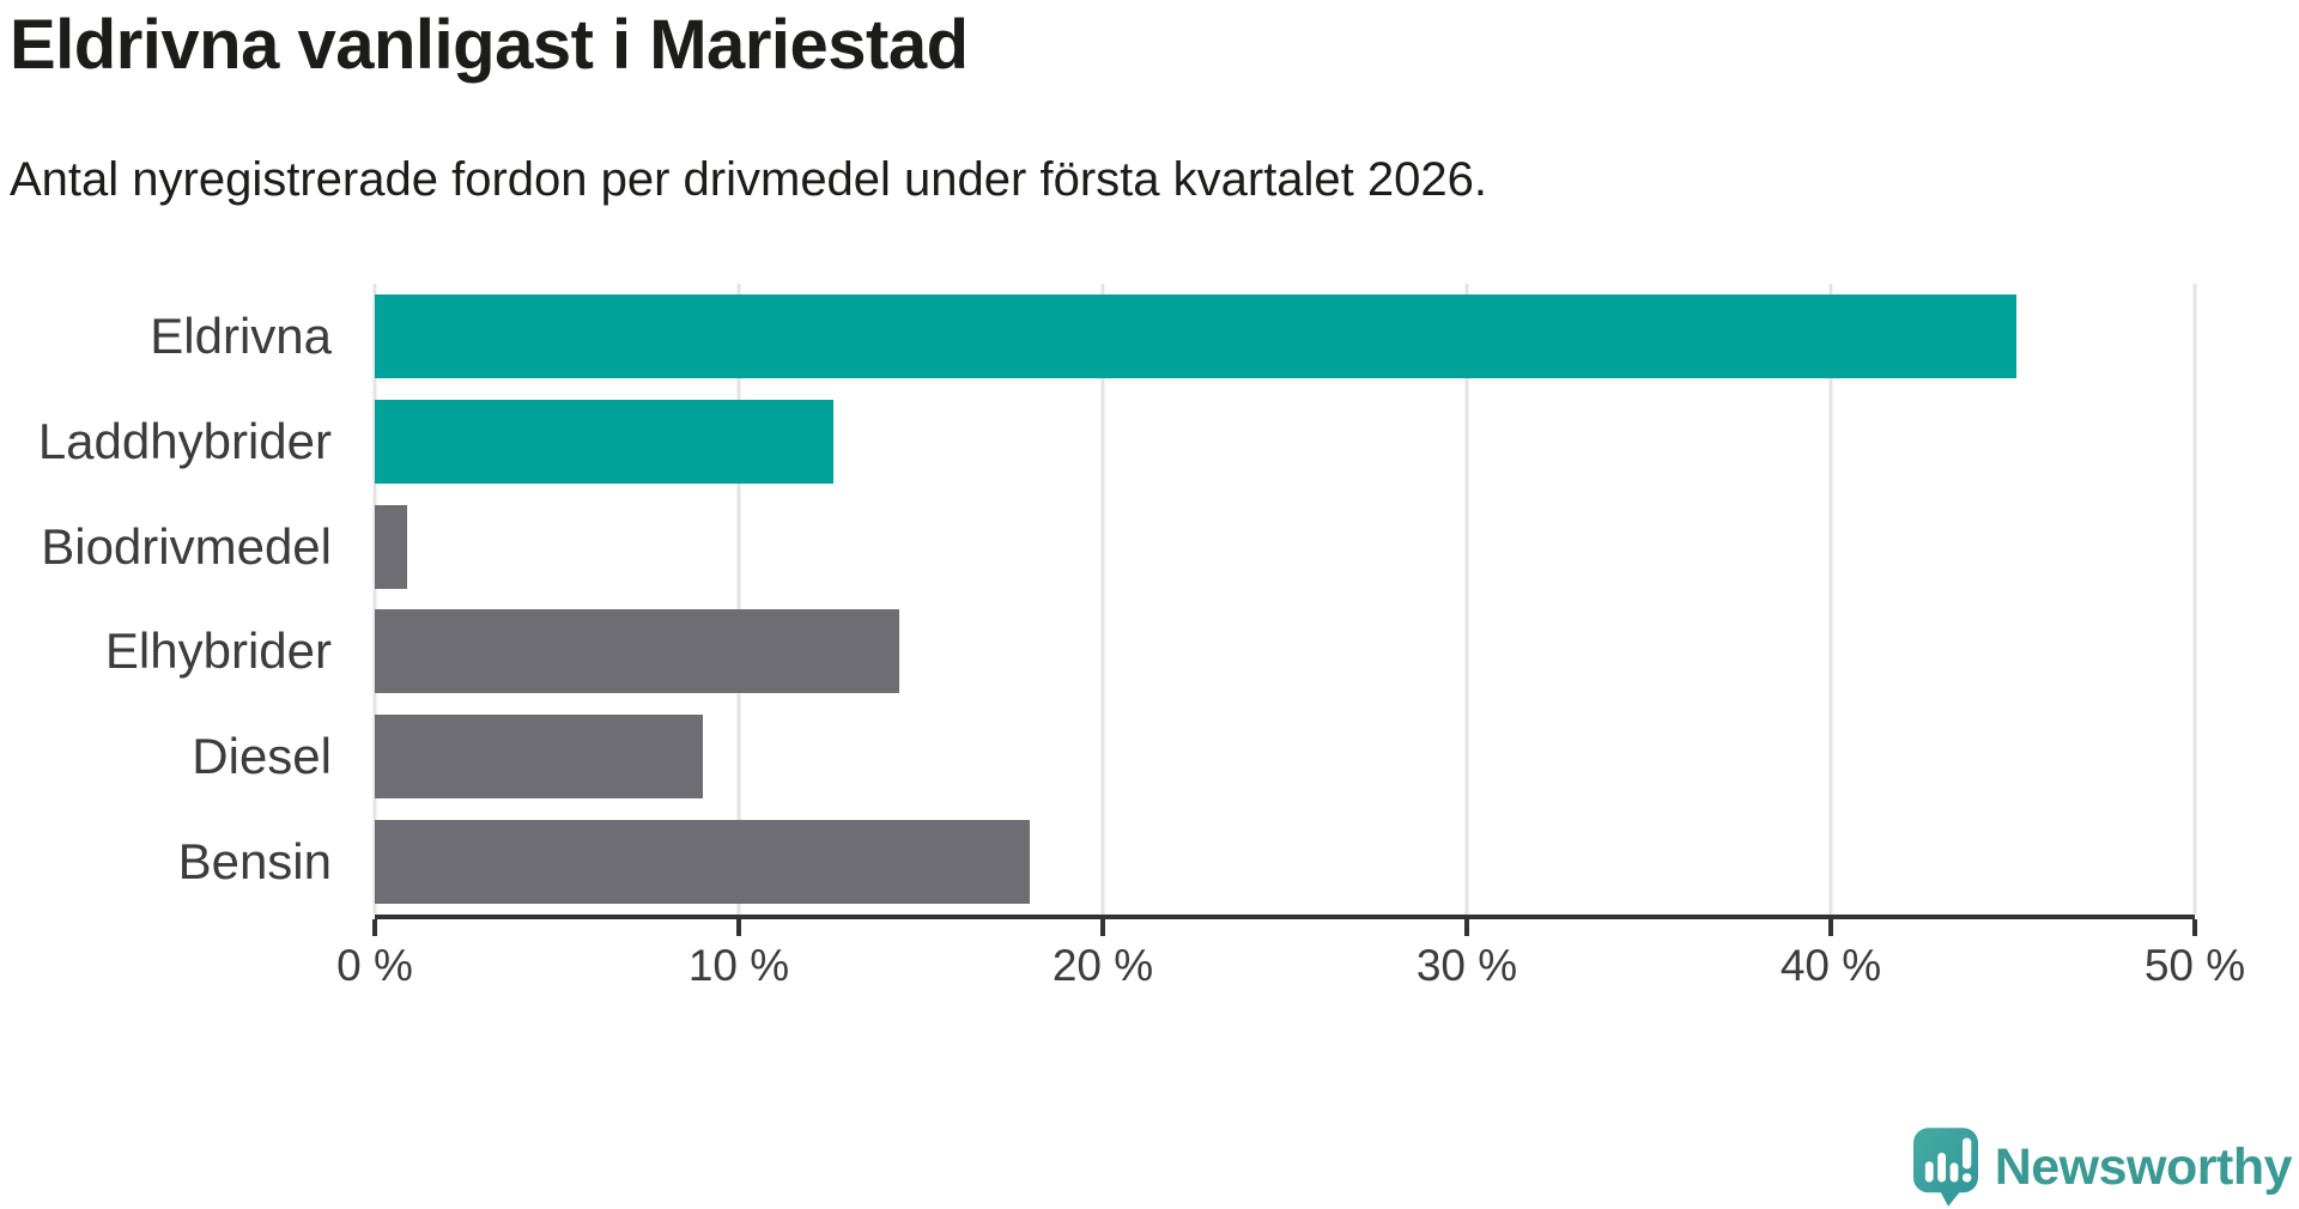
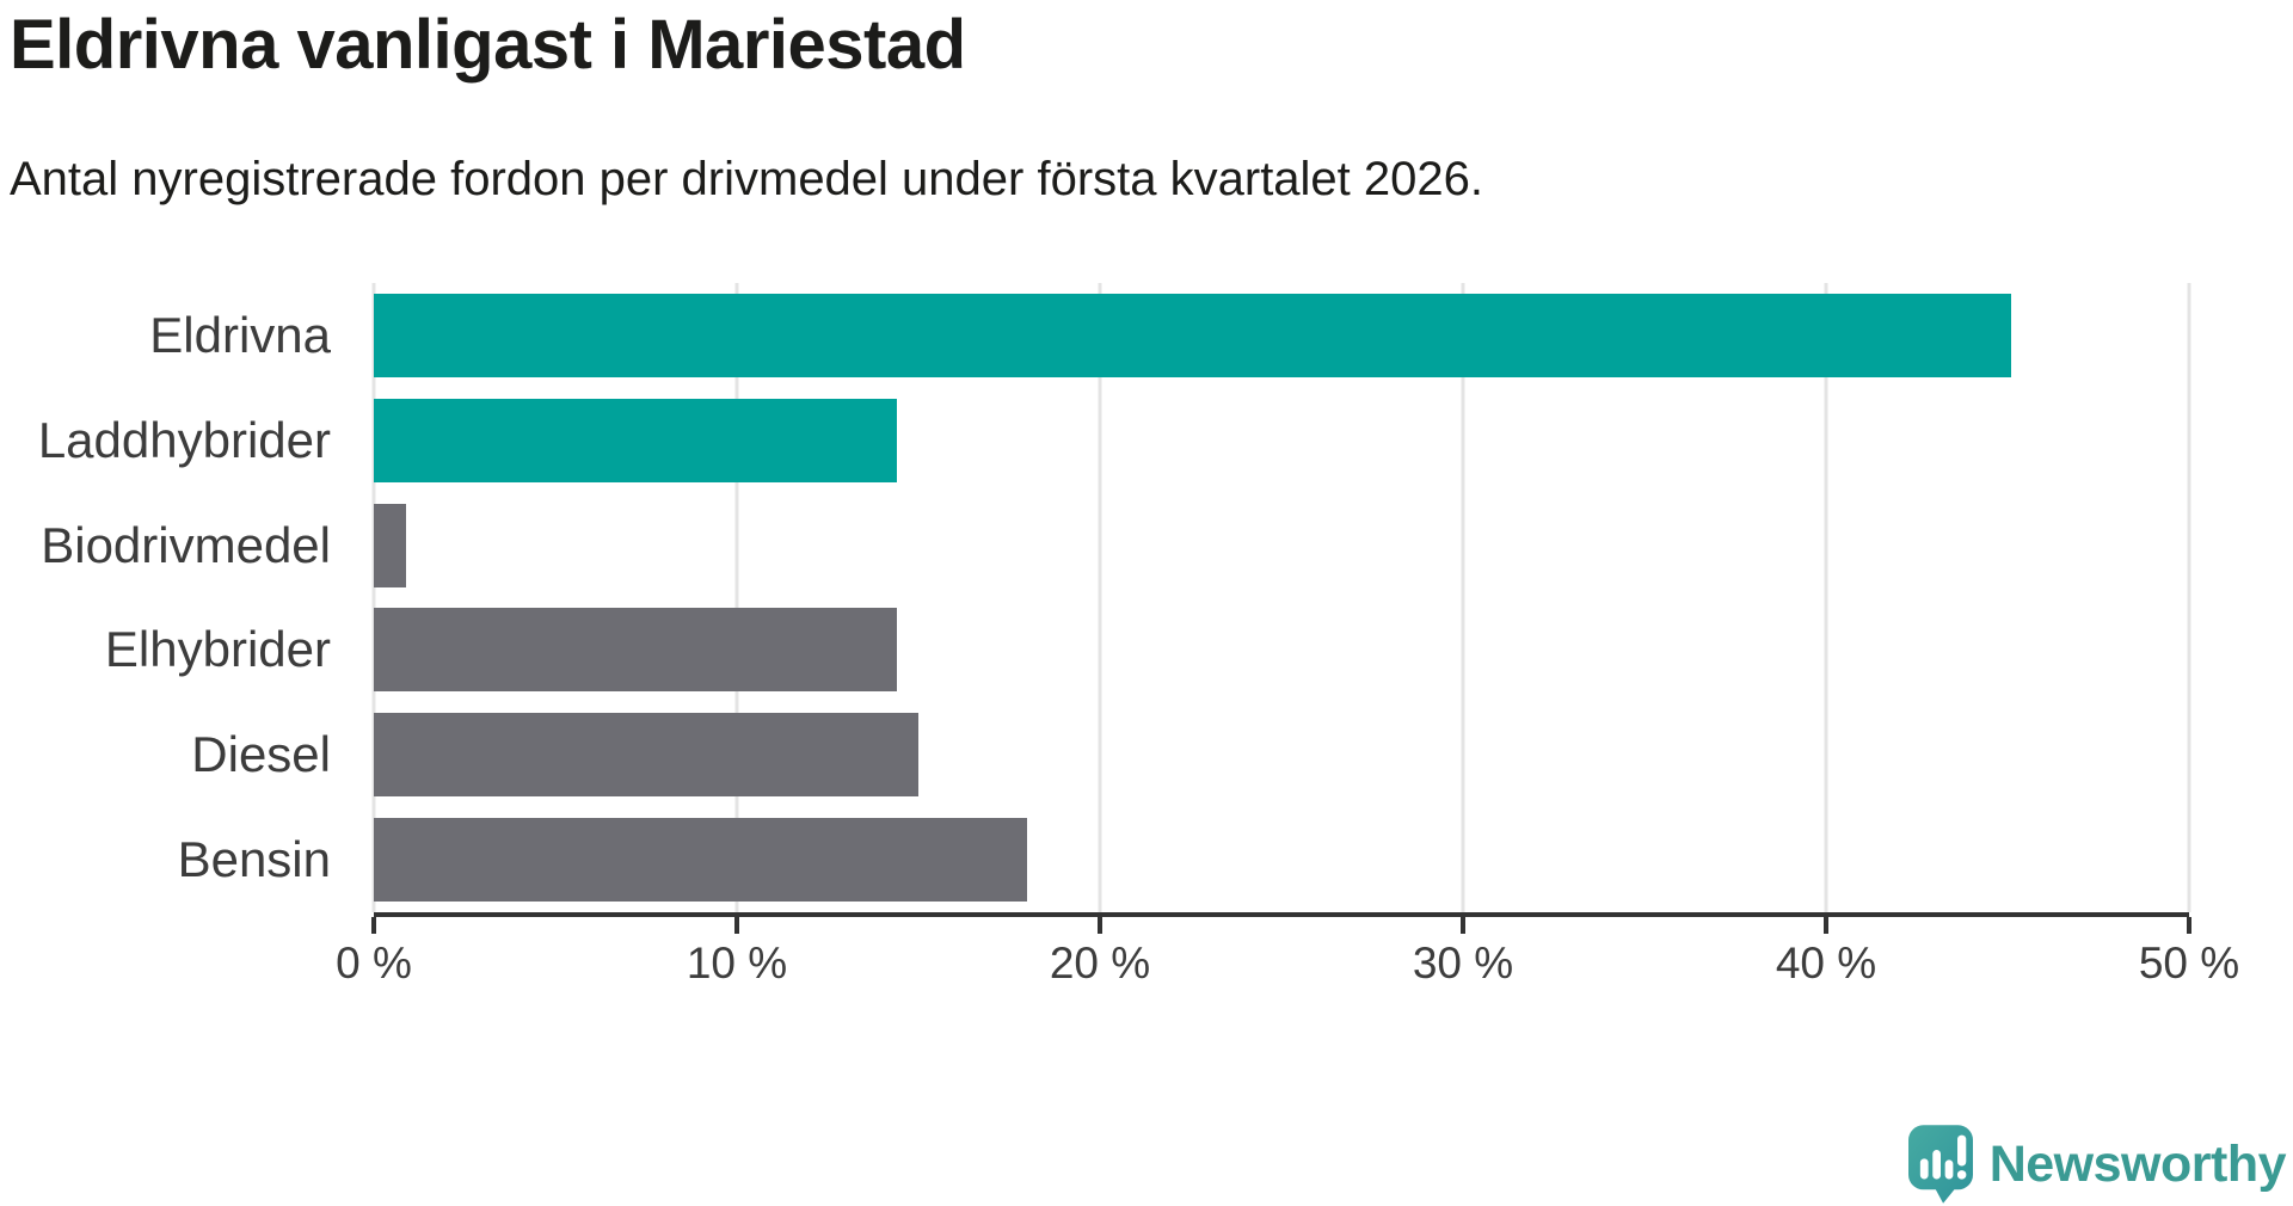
Laddhybrider: 12.6% -> 14.4%
Diesel: 9.0% -> 15.0%
